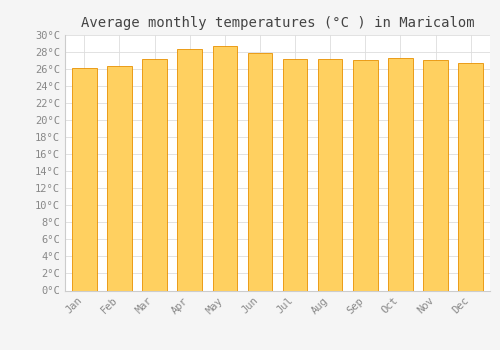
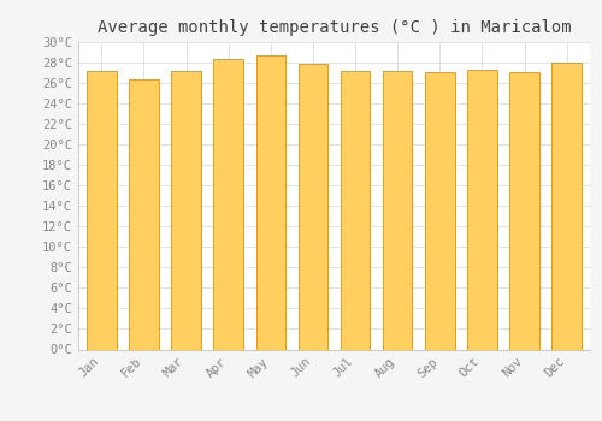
Jan: 26.1°C -> 27.2°C
Dec: 26.7°C -> 28.0°C
